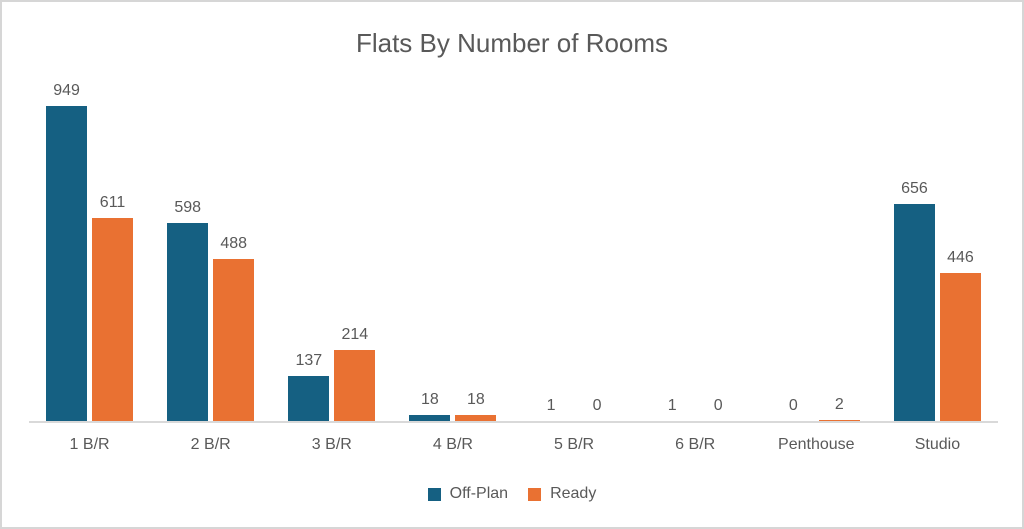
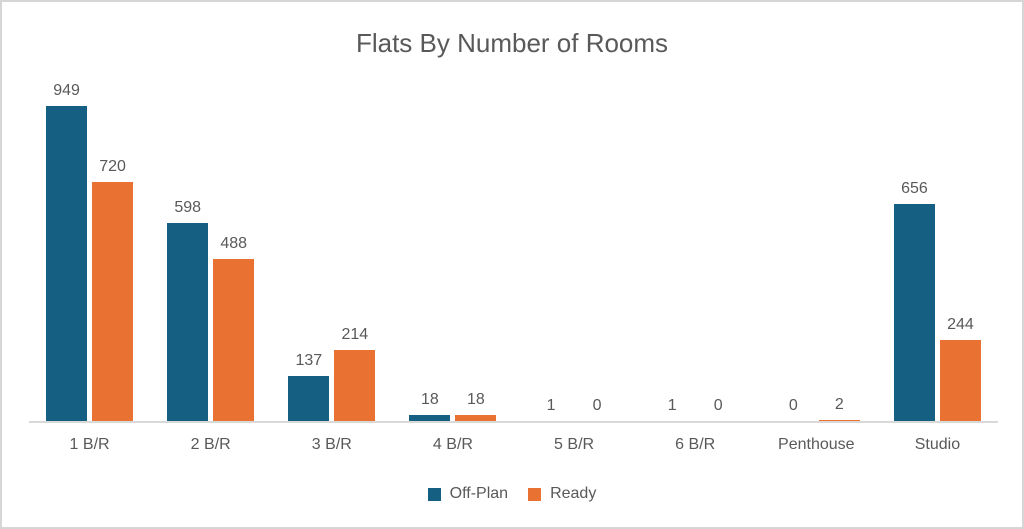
Ready/1 B/R: 611 -> 720
Ready/Studio: 446 -> 244
